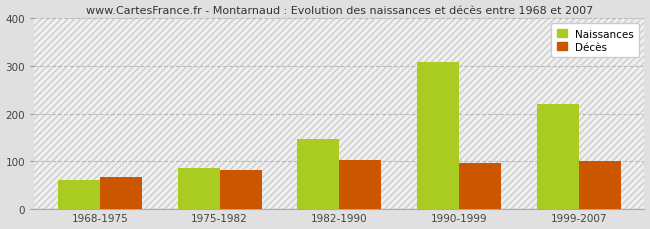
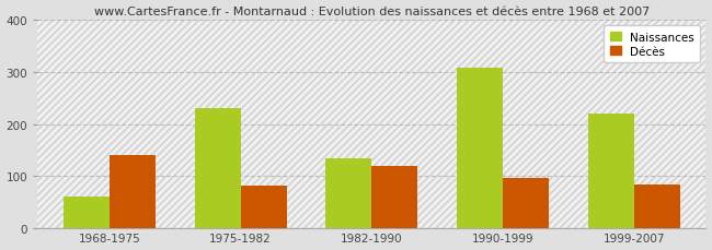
Décès/1968-1975: 67 -> 140
Naissances/1975-1982: 86 -> 230
Naissances/1982-1990: 148 -> 135
Décès/1982-1990: 103 -> 120
Décès/1999-2007: 101 -> 85
